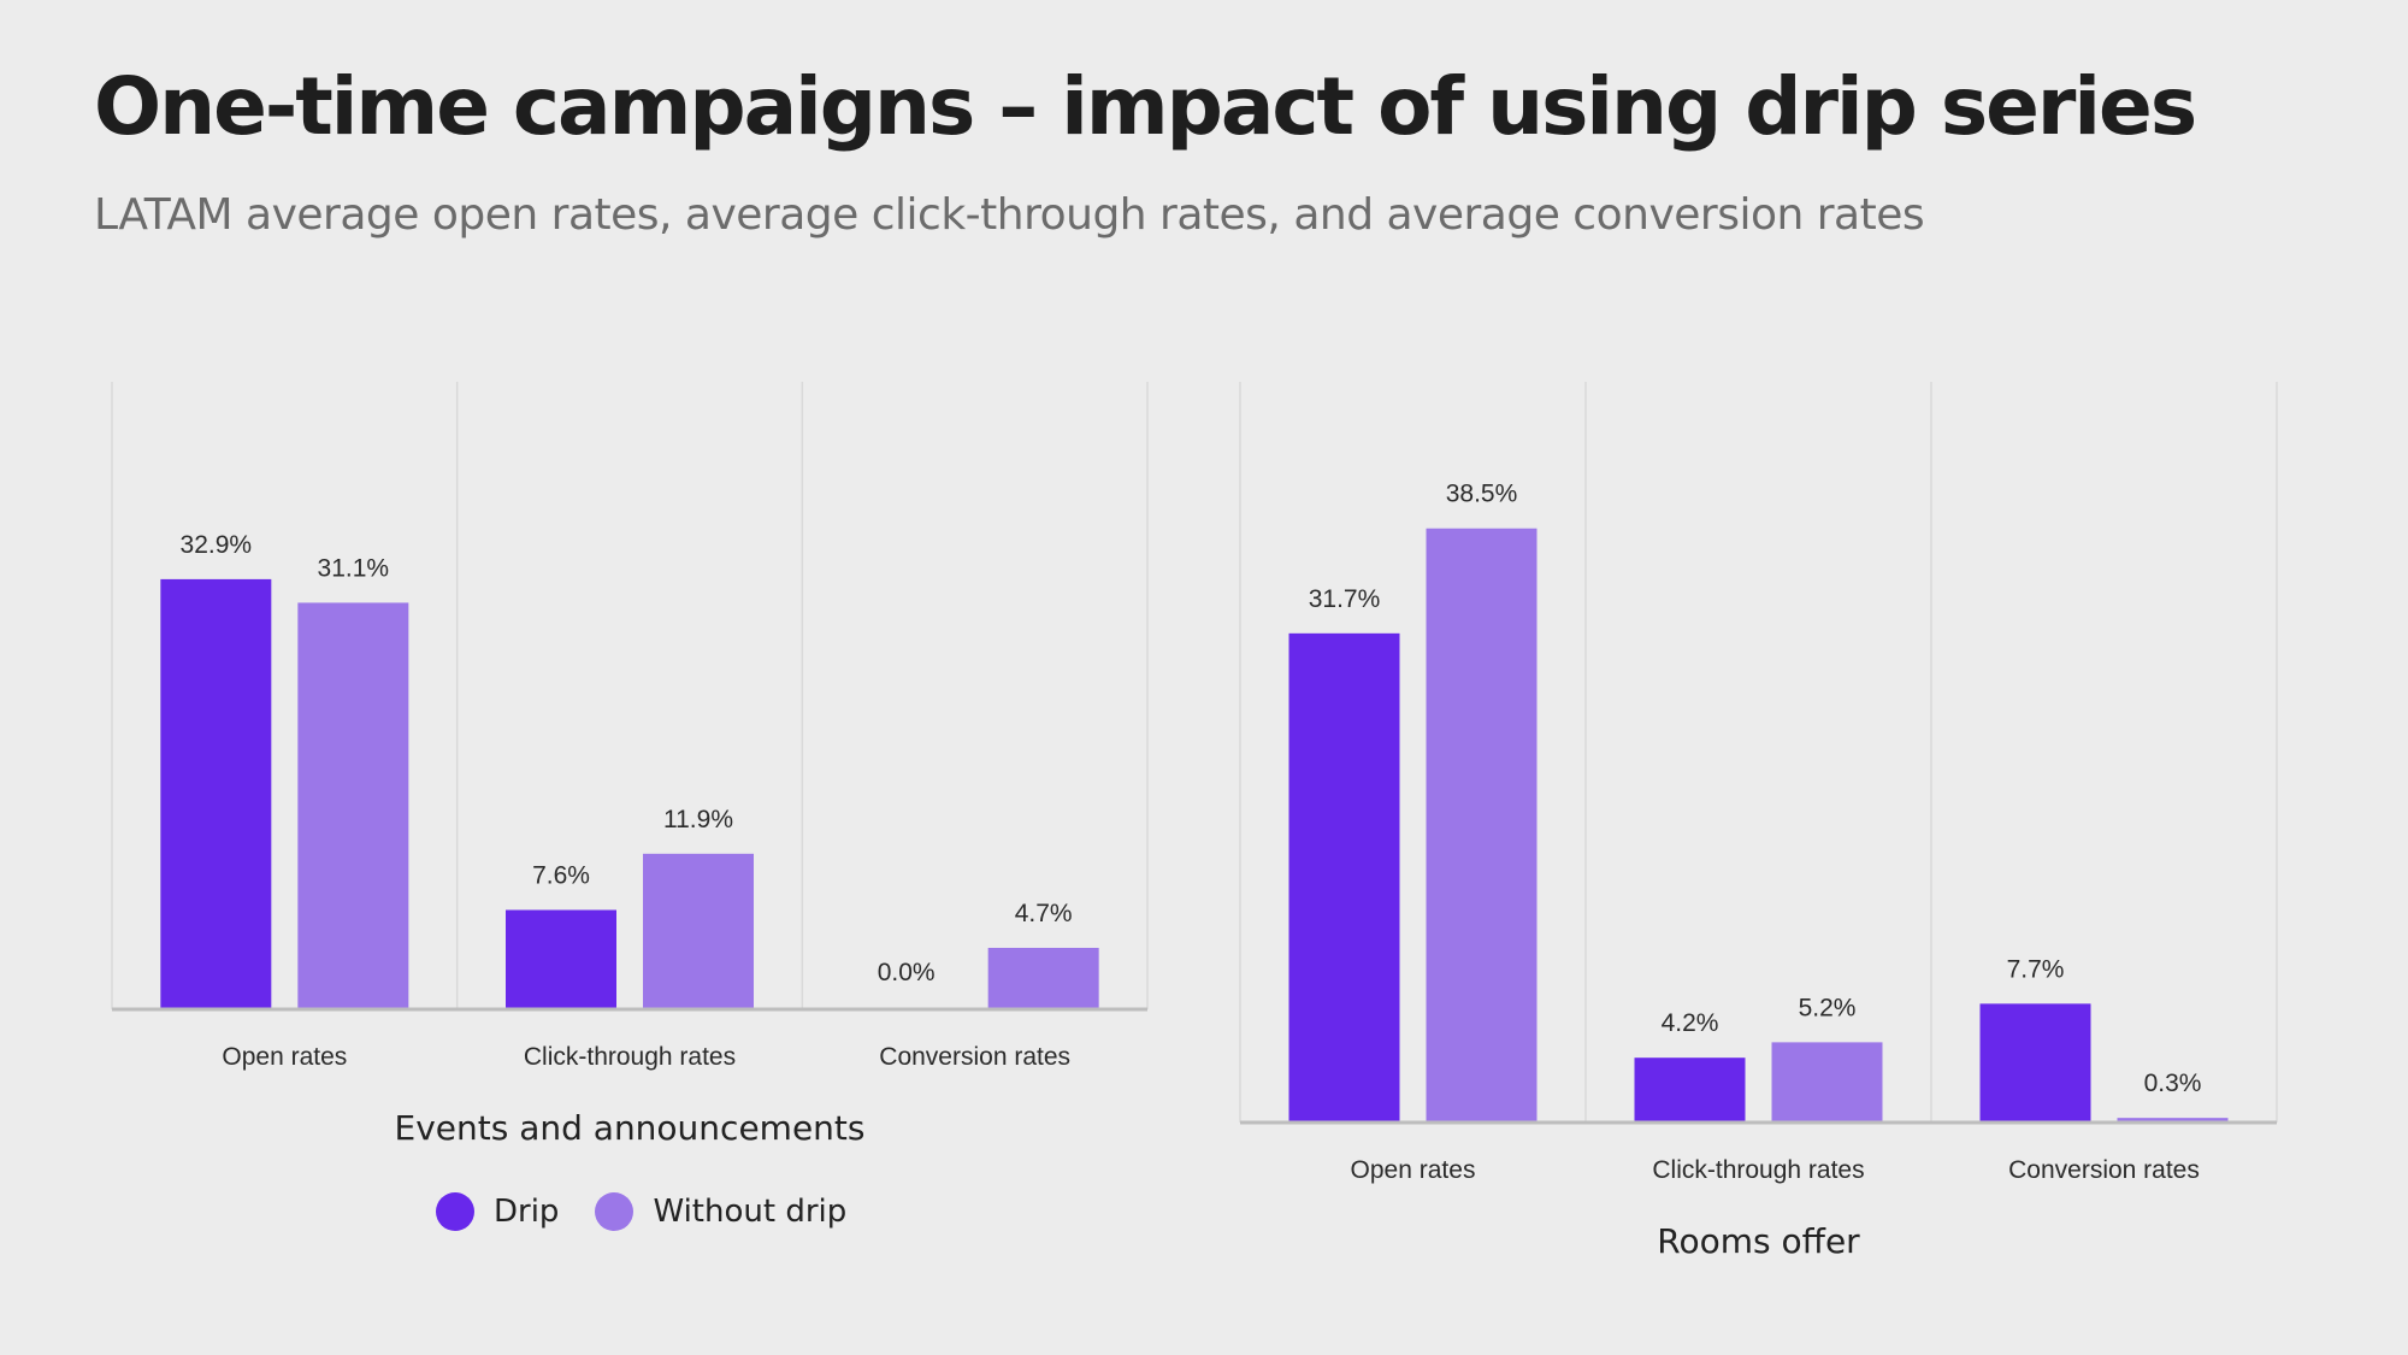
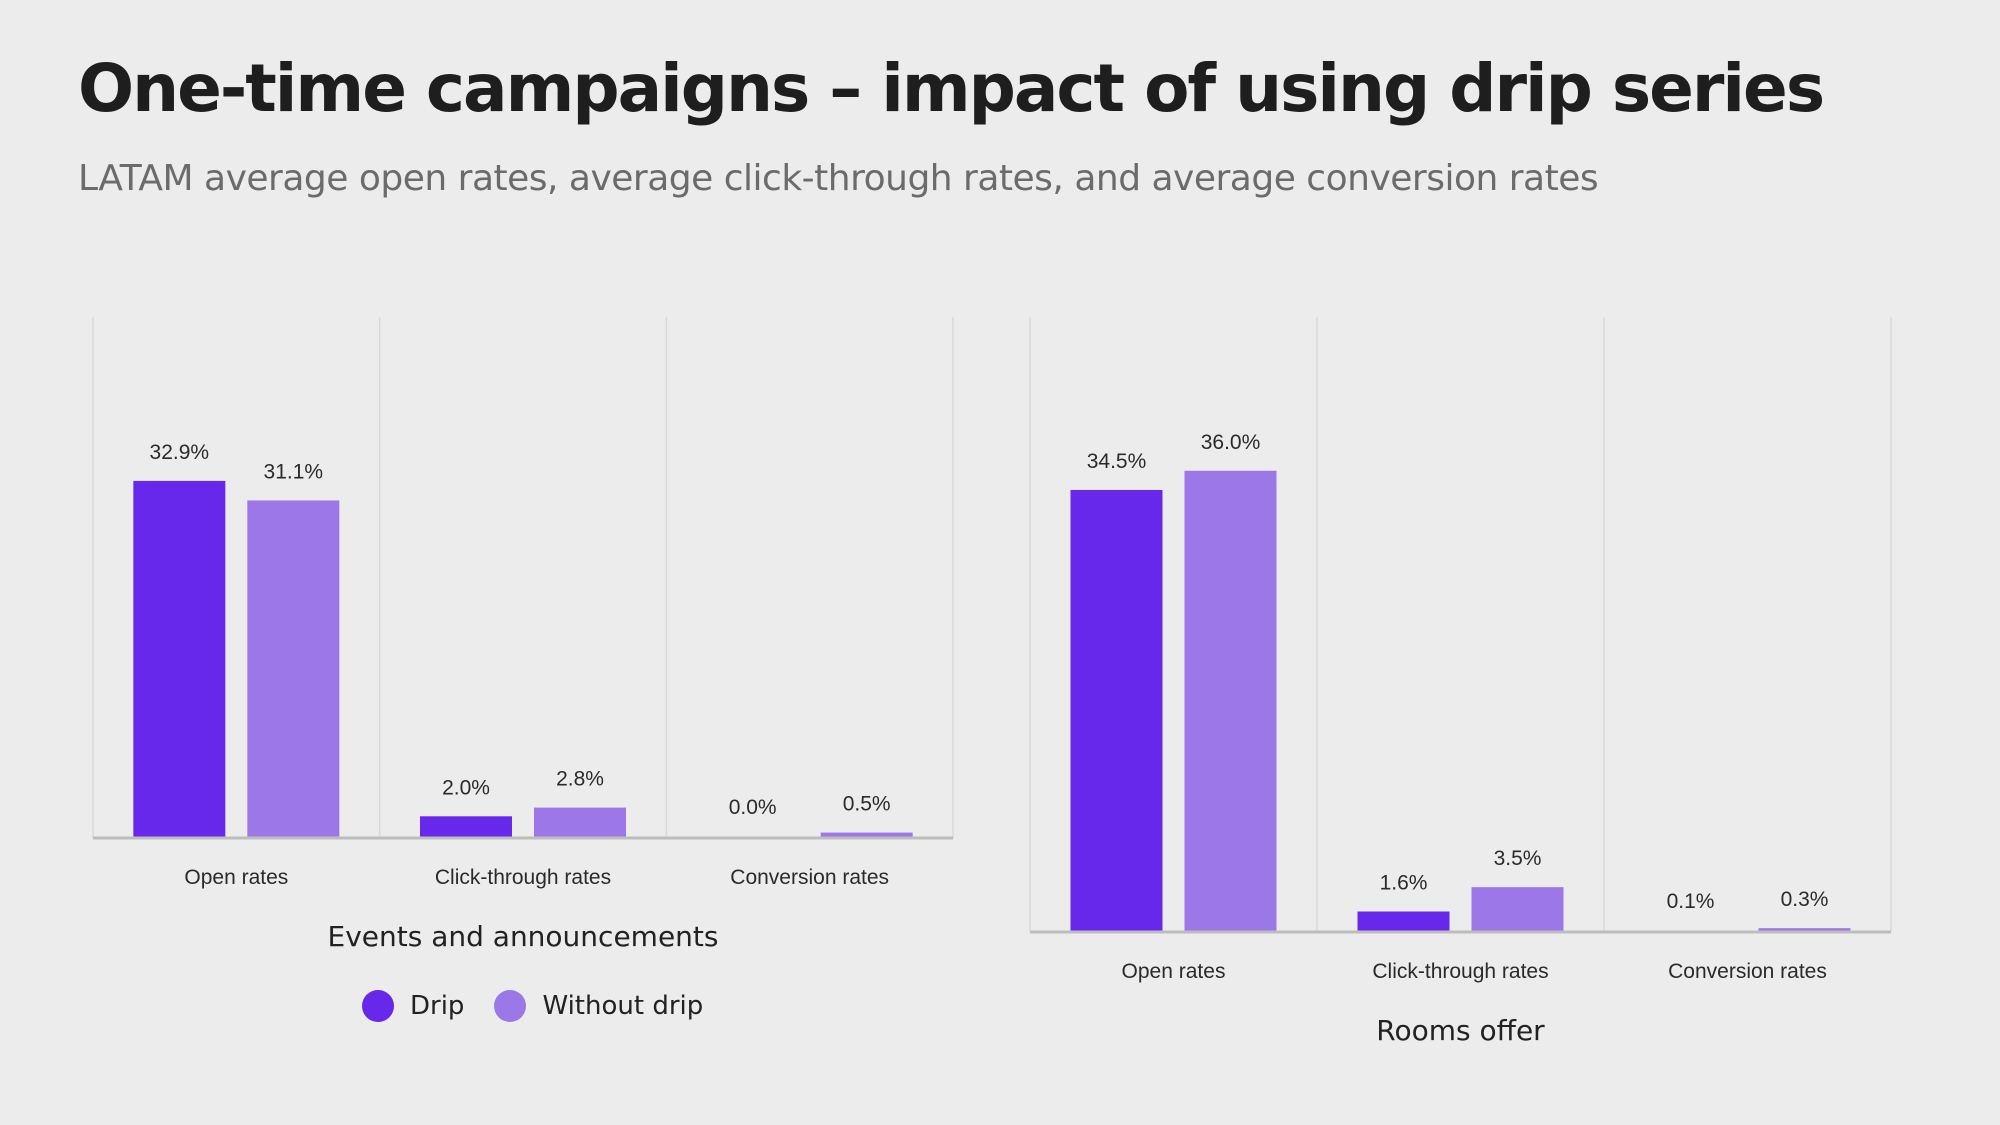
Events and announcements/Drip/Click-through rates: 7.6% -> 2.0%
Events and announcements/Without drip/Click-through rates: 11.9% -> 2.8%
Events and announcements/Without drip/Conversion rates: 4.7% -> 0.5%
Rooms offer/Drip/Open rates: 31.7% -> 34.5%
Rooms offer/Without drip/Open rates: 38.5% -> 36.0%
Rooms offer/Drip/Click-through rates: 4.2% -> 1.6%
Rooms offer/Without drip/Click-through rates: 5.2% -> 3.5%
Rooms offer/Drip/Conversion rates: 7.7% -> 0.1%
